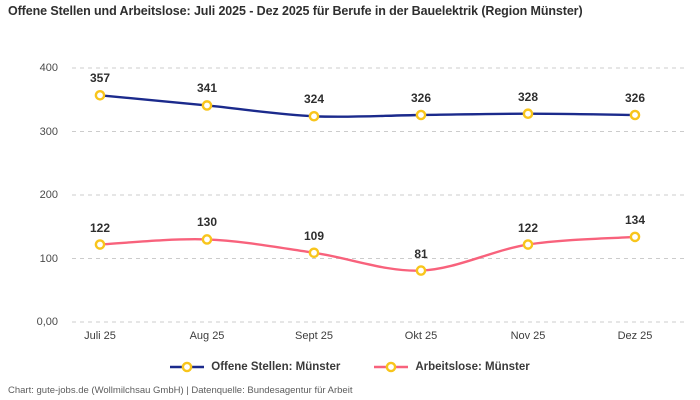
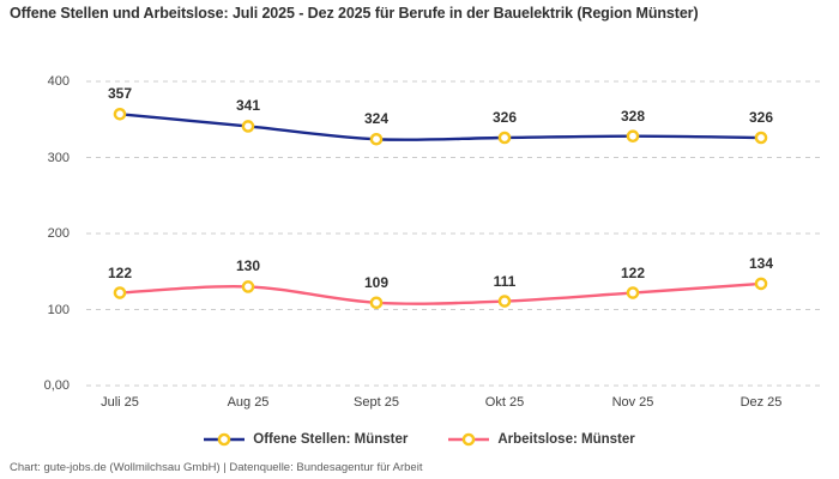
Arbeitslose: Münster/Okt 25: 81 -> 111
